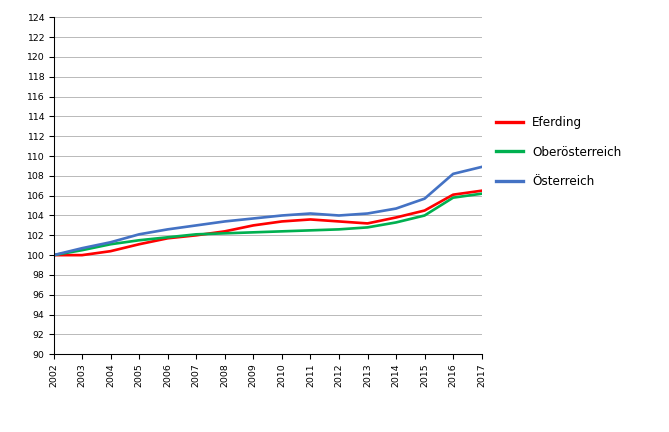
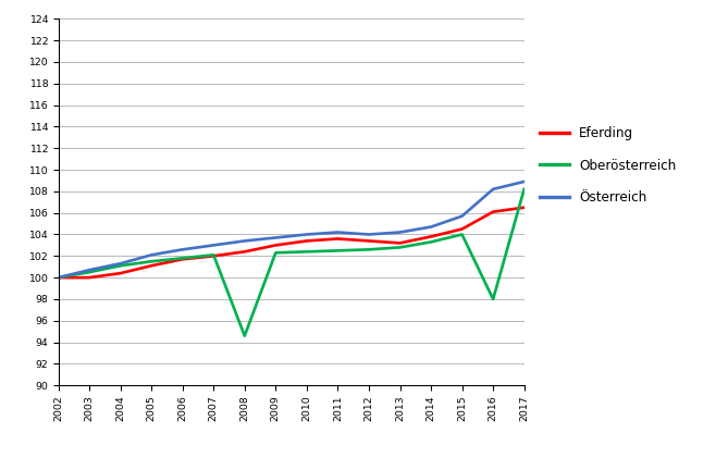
Oberösterreich/2008: 102.2 -> 94.6
Oberösterreich/2016: 105.8 -> 98.0
Oberösterreich/2017: 106.2 -> 108.2
